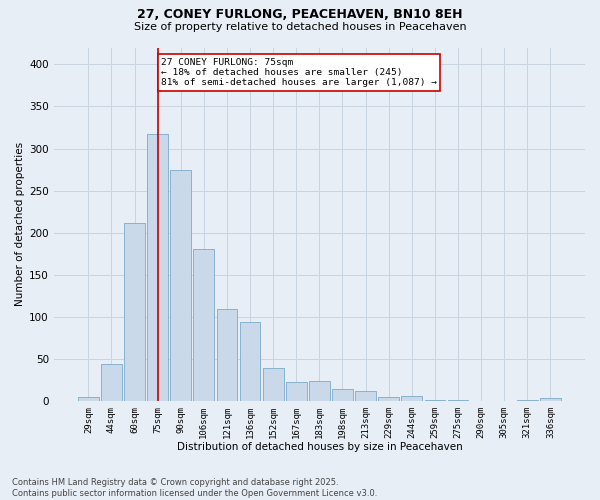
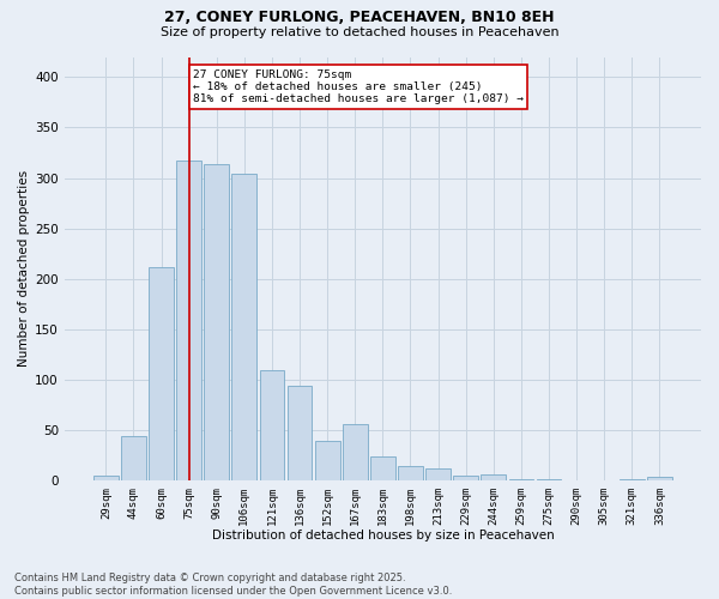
90sqm: 274 -> 314
106sqm: 181 -> 304
167sqm: 23 -> 56
